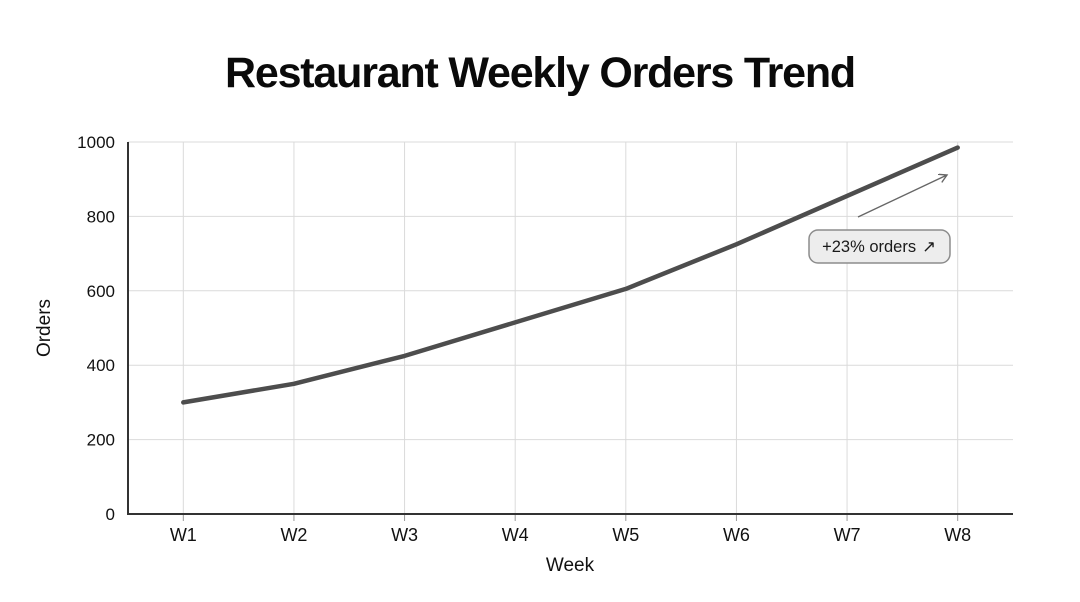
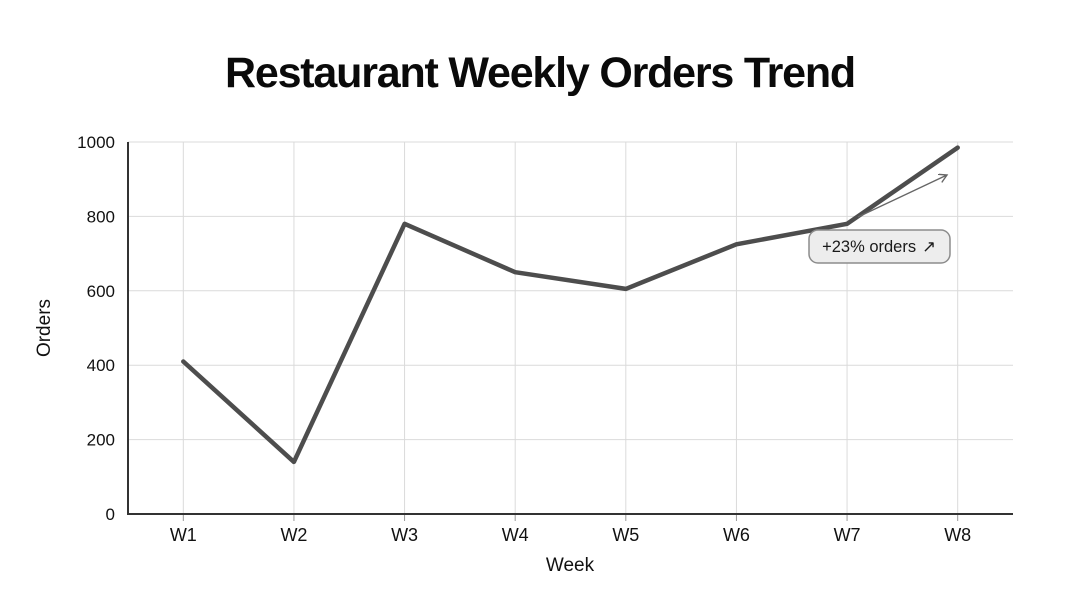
W1: 300 -> 410
W2: 350 -> 140
W3: 420 -> 780
W4: 520 -> 650
W7: 860 -> 780
